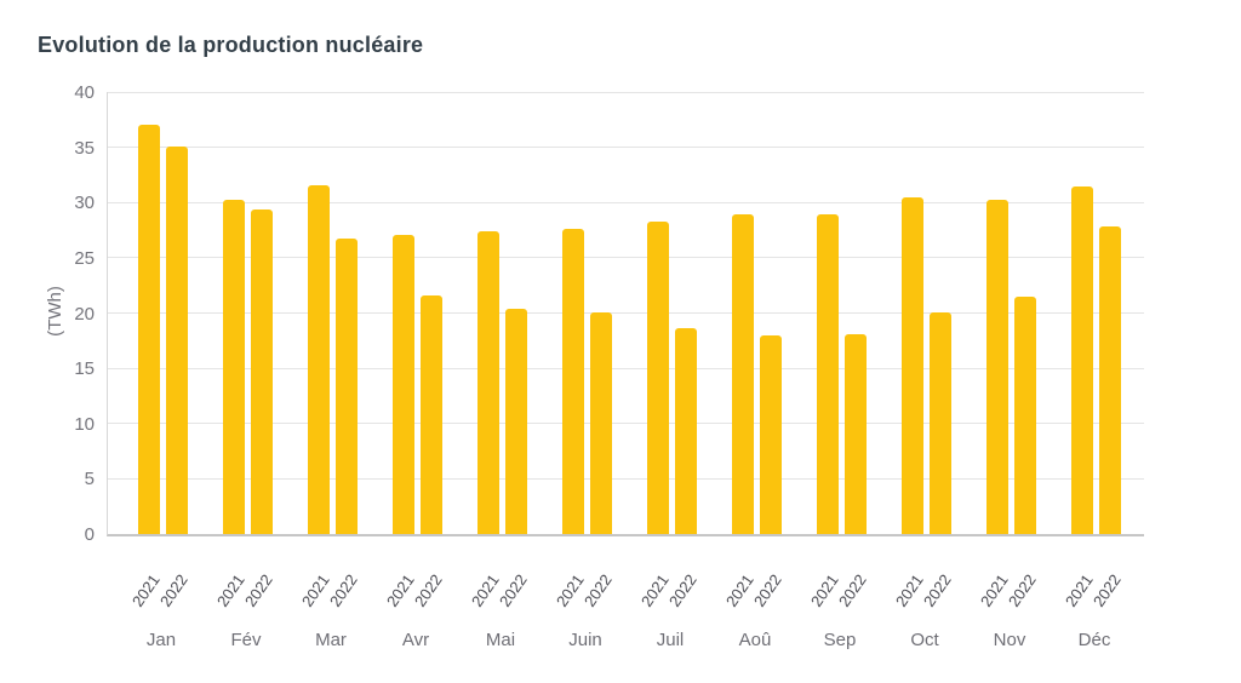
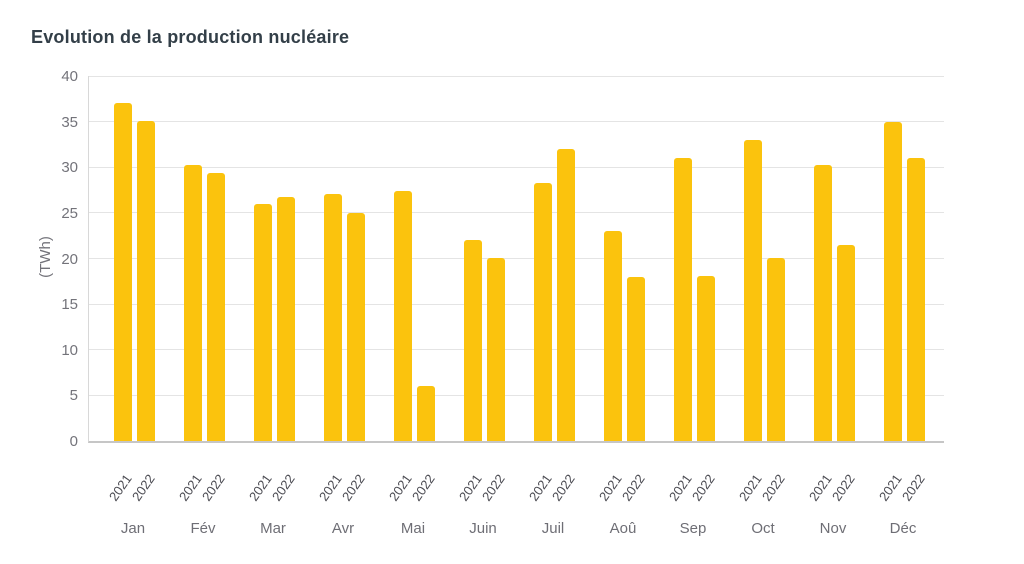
2021/Mar: 32 -> 26
2022/Avr: 22 -> 25
2022/Mai: 20 -> 6
2021/Juin: 28 -> 22
2022/Juil: 19 -> 32
2021/Aoû: 29 -> 23
2021/Sep: 29 -> 31
2021/Oct: 30 -> 33
2021/Déc: 31 -> 35
2022/Déc: 28 -> 31
